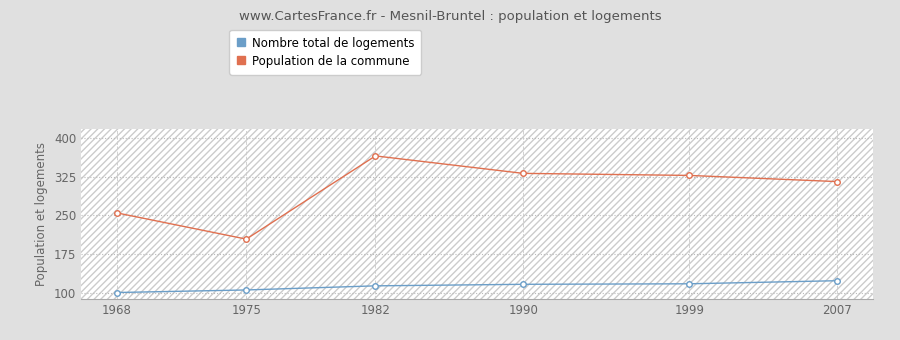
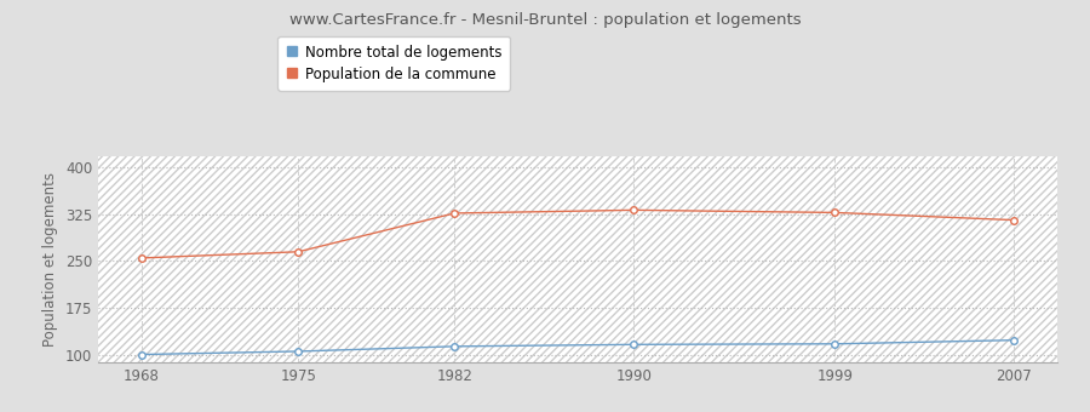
Population de la commune/1975: 204 -> 265
Population de la commune/1982: 366 -> 327
